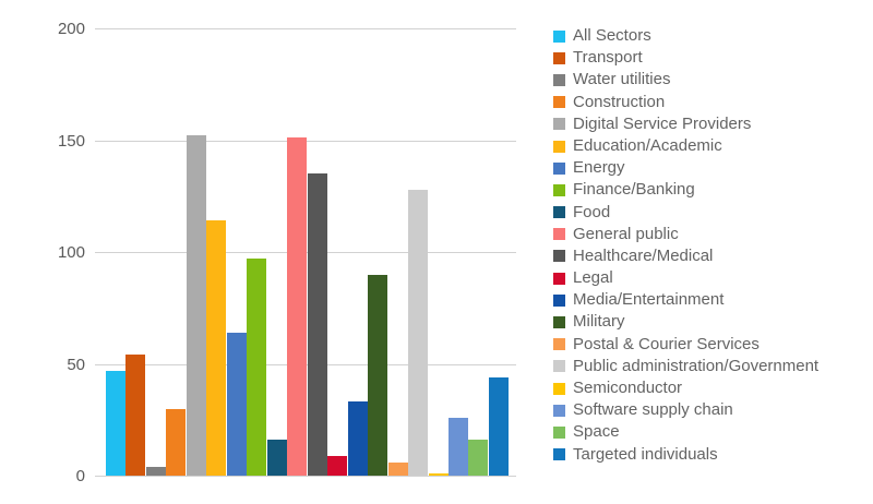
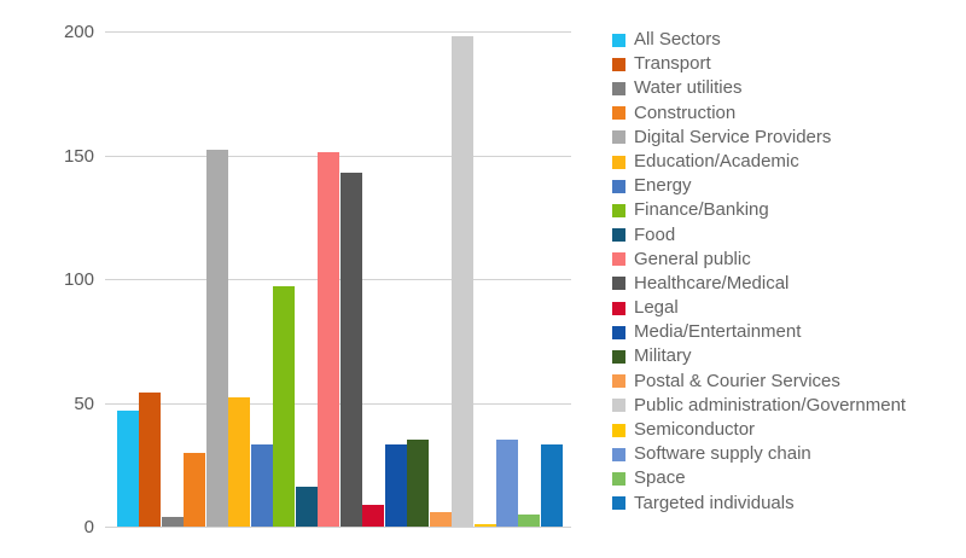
Education/Academic: 114 -> 52
Energy: 64 -> 33
Healthcare/Medical: 135 -> 143
Military: 90 -> 35
Public administration/Government: 128 -> 198
Software supply chain: 26 -> 35
Space: 16 -> 5
Targeted individuals: 44 -> 33
